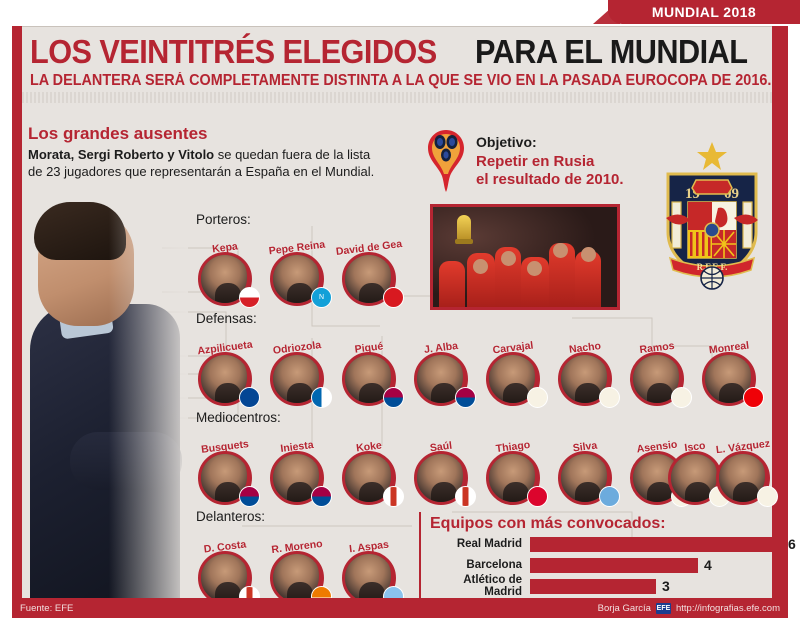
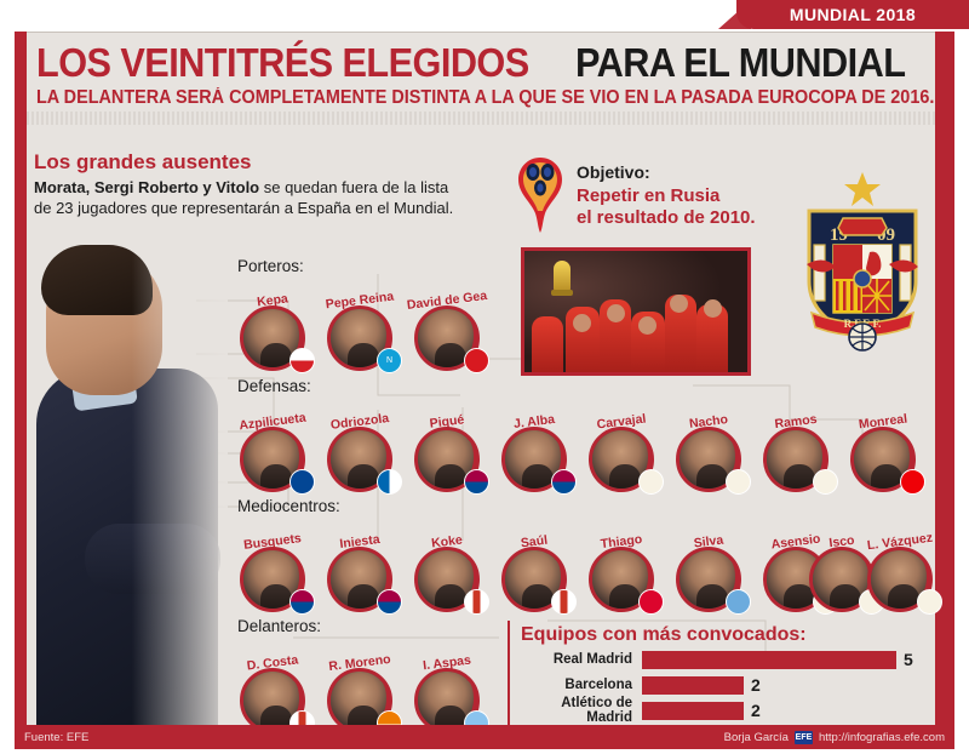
Real Madrid: 6 -> 5
Barcelona: 4 -> 2
Atlético de Madrid: 3 -> 2
